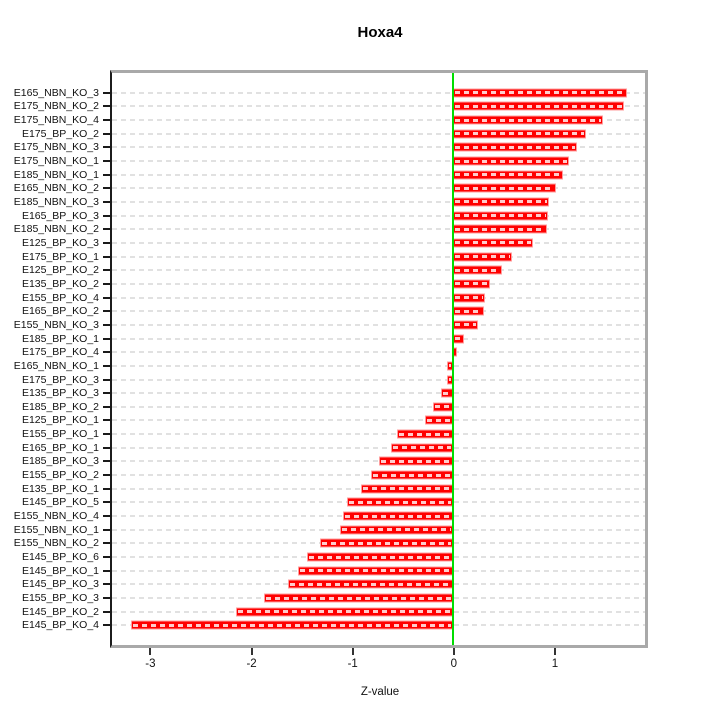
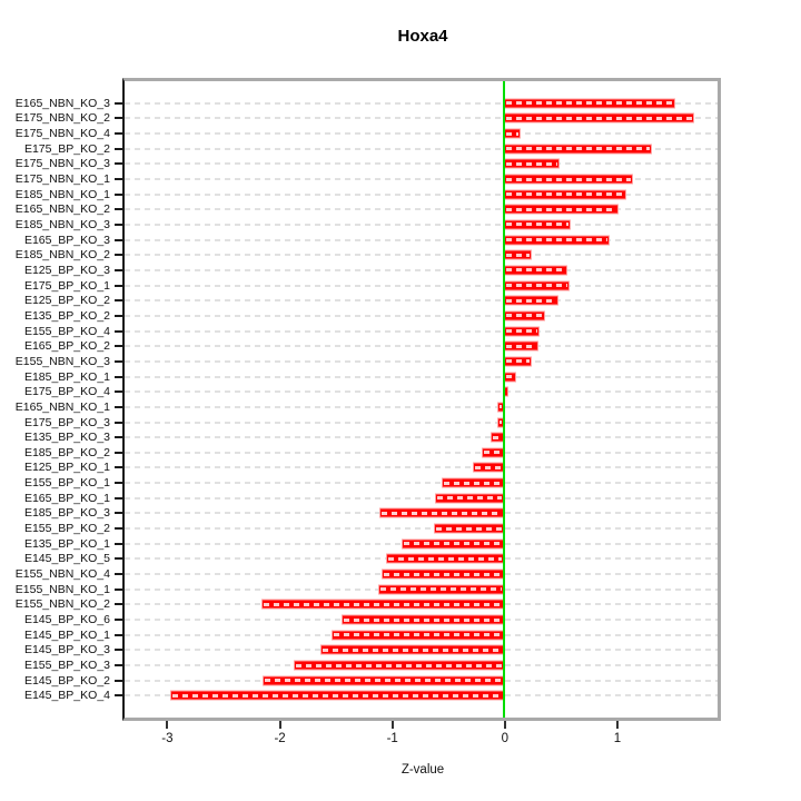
E165_NBN_KO_3: 1.72 -> 1.52
E175_NBN_KO_4: 1.48 -> 0.15
E175_NBN_KO_3: 1.23 -> 0.49
E185_NBN_KO_3: 0.95 -> 0.59
E185_NBN_KO_2: 0.93 -> 0.25
E125_BP_KO_3: 0.79 -> 0.56
E185_BP_KO_3: -0.74 -> -1.11
E155_BP_KO_2: -0.81 -> -0.63
E155_NBN_KO_2: -1.32 -> -2.16
E145_BP_KO_4: -3.19 -> -2.97
